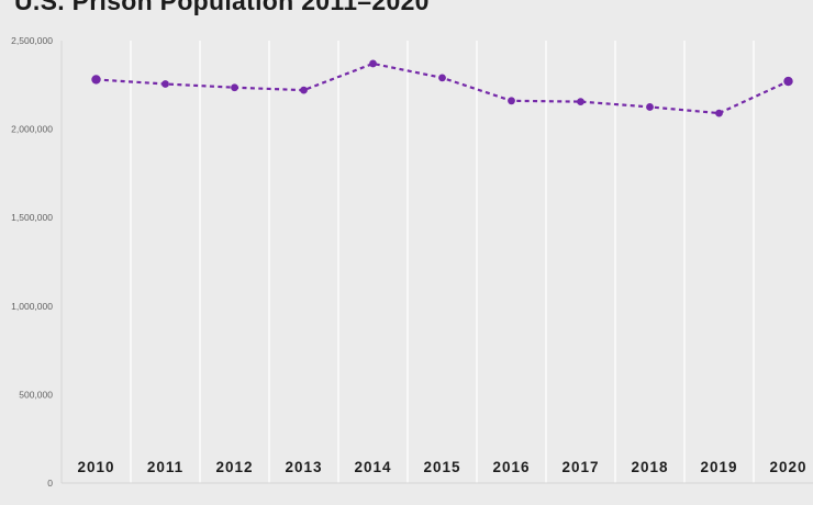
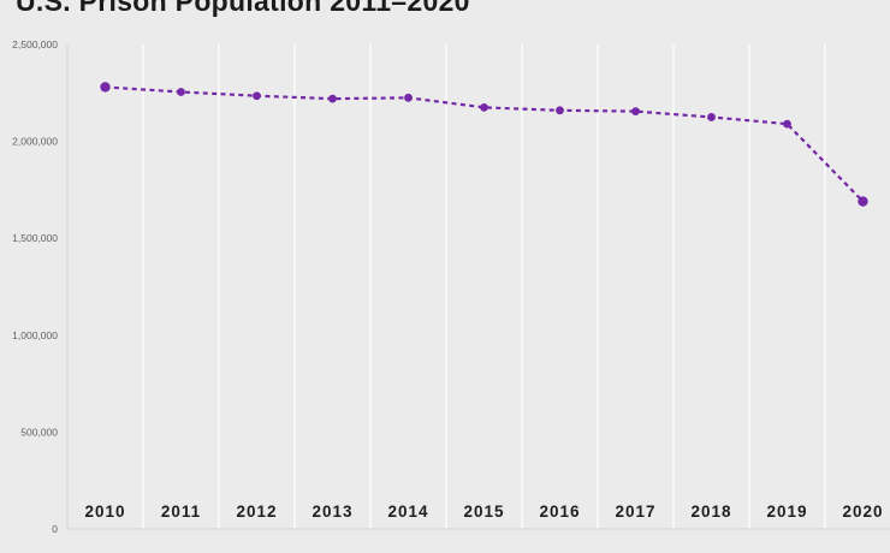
2014: 2370000 -> 2220000
2015: 2290000 -> 2180000
2020: 2270000 -> 1690000
